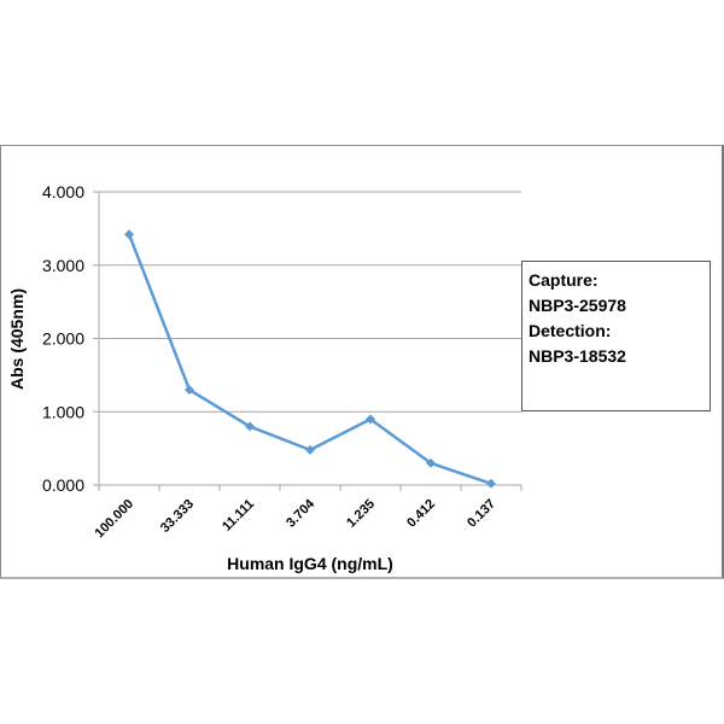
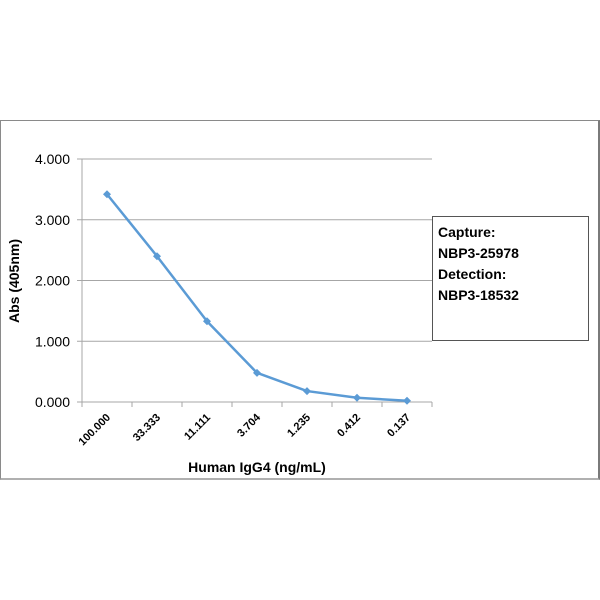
33.333: 1.3 -> 2.4
11.111: 0.8 -> 1.3
1.235: 0.9 -> 0.2
0.412: 0.3 -> 0.1
